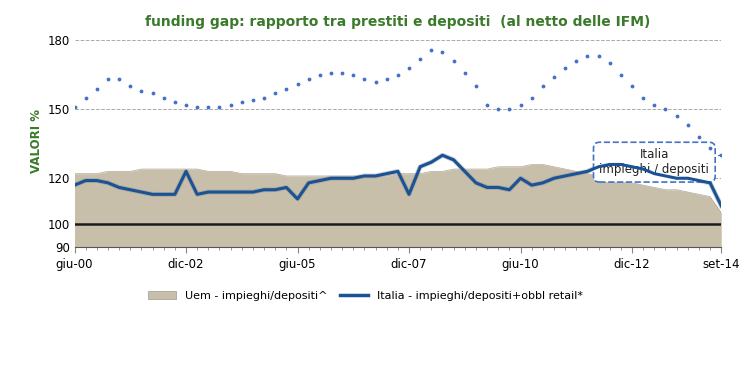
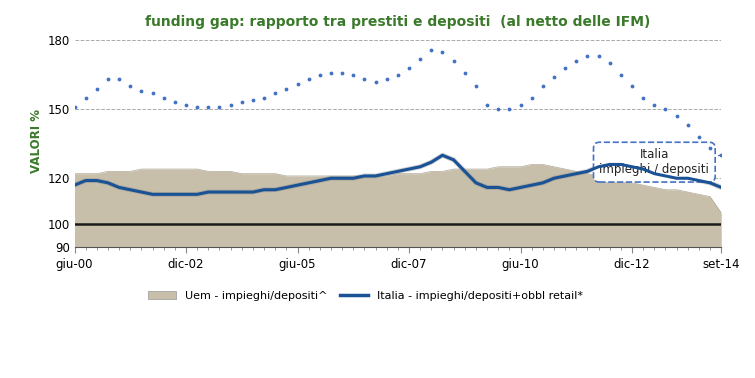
Italia - impieghi/depositi+obbl retail*/dic-02: 123 -> 113
Italia - impieghi/depositi+obbl retail*/giu-05: 111 -> 117
Italia - impieghi/depositi+obbl retail*/dic-07: 113 -> 124
Italia - impieghi/depositi+obbl retail*/giu-10: 120 -> 116
Italia - impieghi/depositi+obbl retail*/set-14: 108 -> 116
